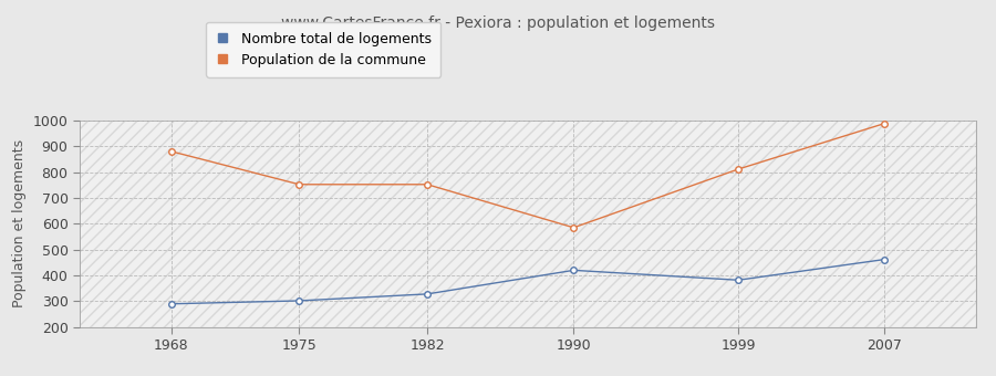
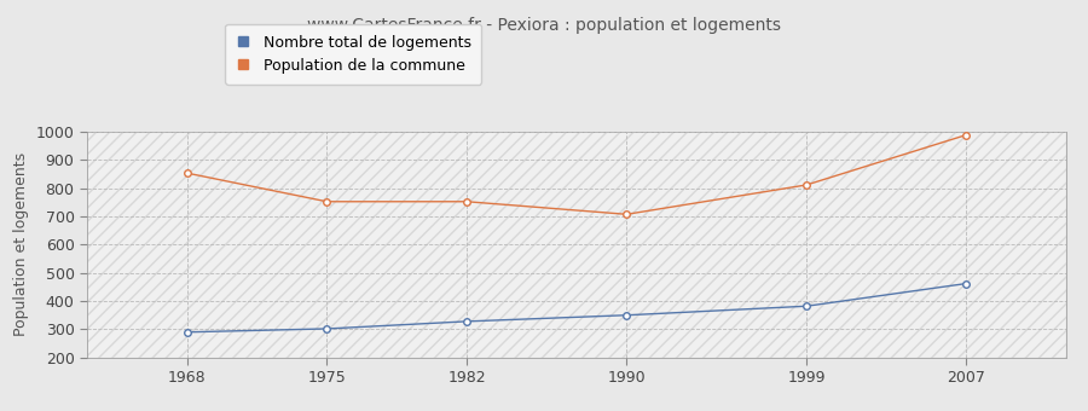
Population de la commune/1968: 880 -> 853
Nombre total de logements/1990: 420 -> 350
Population de la commune/1990: 585 -> 707
